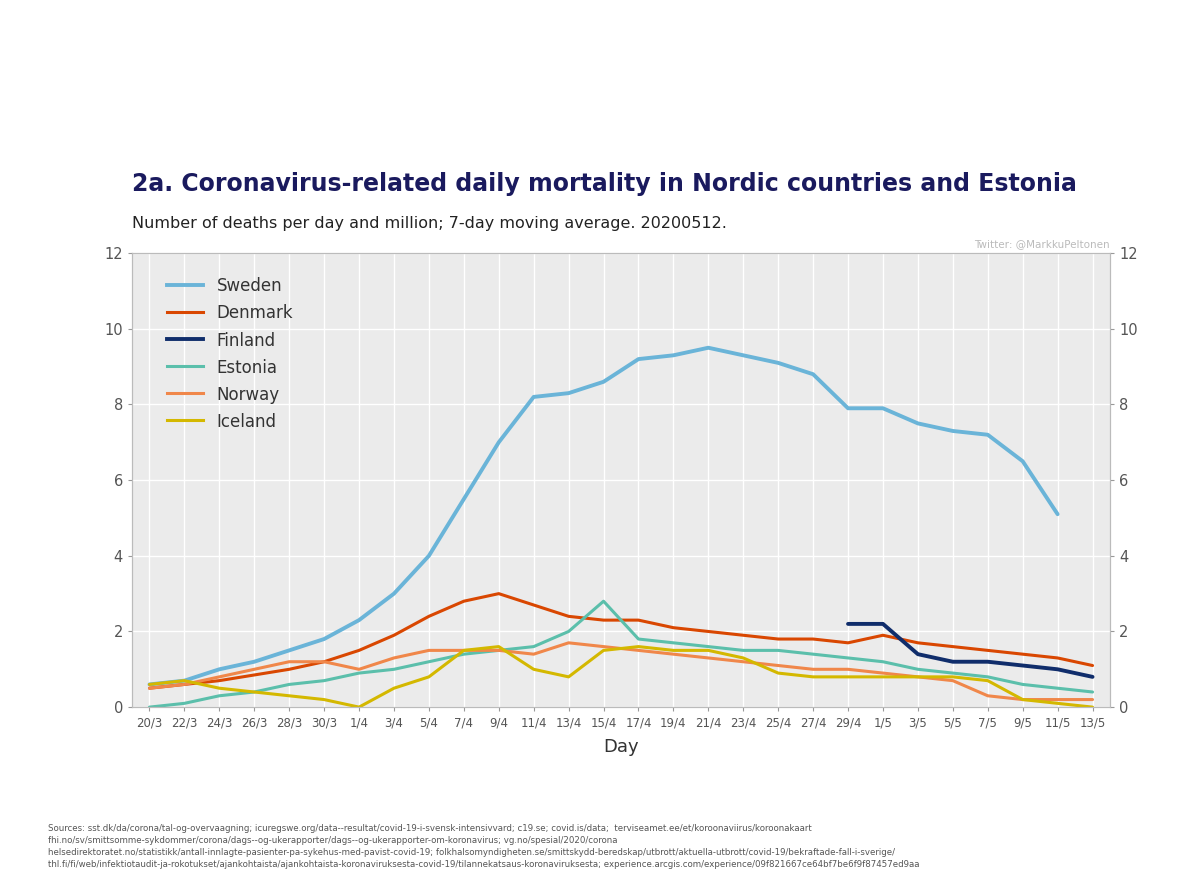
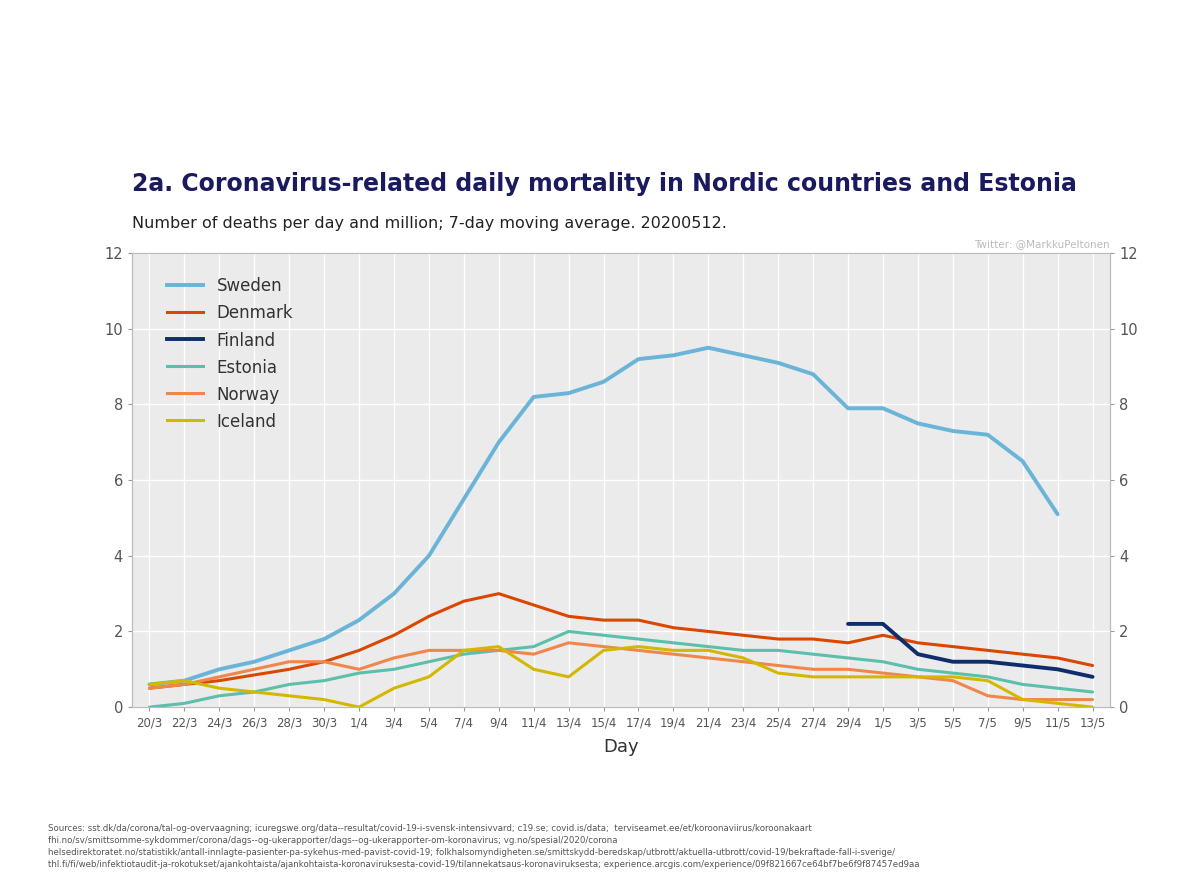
Estonia/15/4: 2.8 -> 1.9
